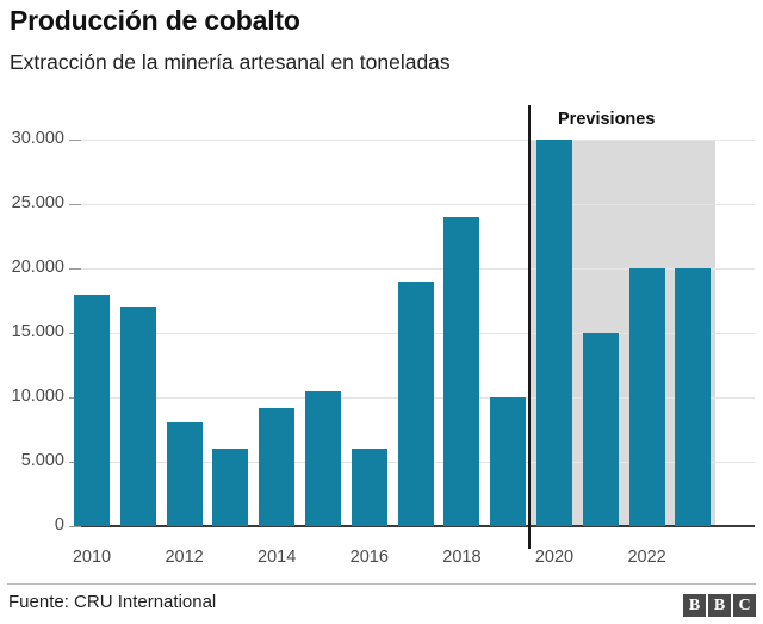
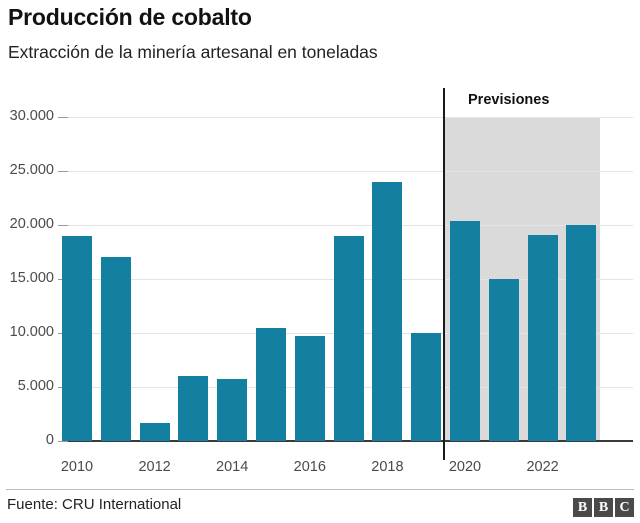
2010: 18000 -> 19000
2012: 8100 -> 1700
2014: 9200 -> 5700
2016: 6000 -> 9700
2020: 30000 -> 20400
2022: 20000 -> 19100
